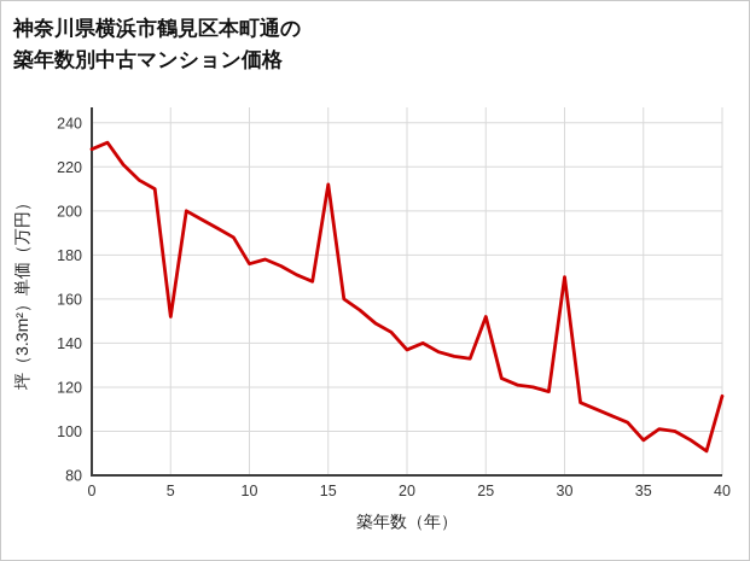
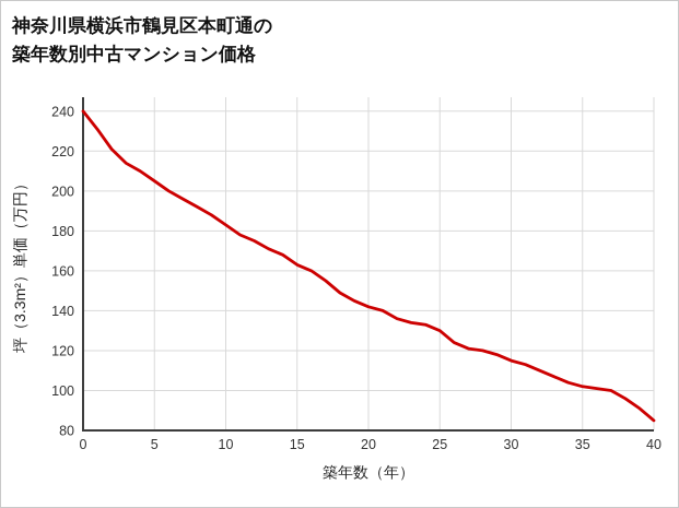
0: 228 -> 240
5: 152 -> 205
10: 176 -> 183
15: 212 -> 163
20: 137 -> 142
25: 152 -> 130
30: 170 -> 115
35: 96 -> 102
40: 116 -> 85
